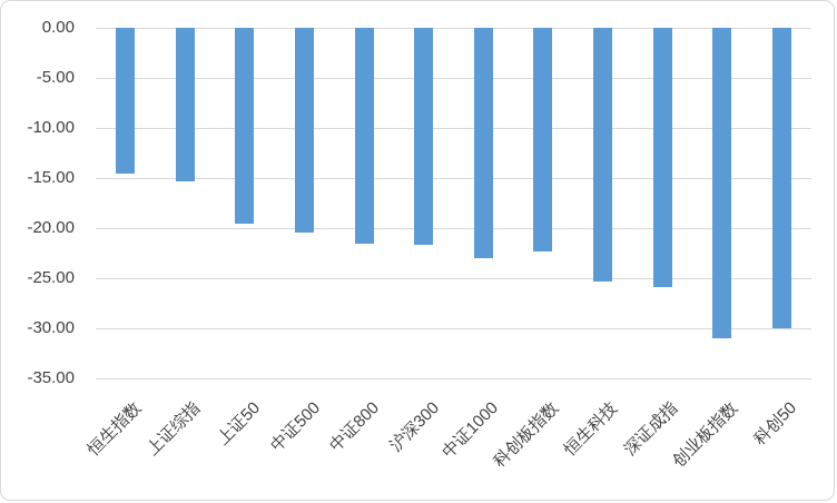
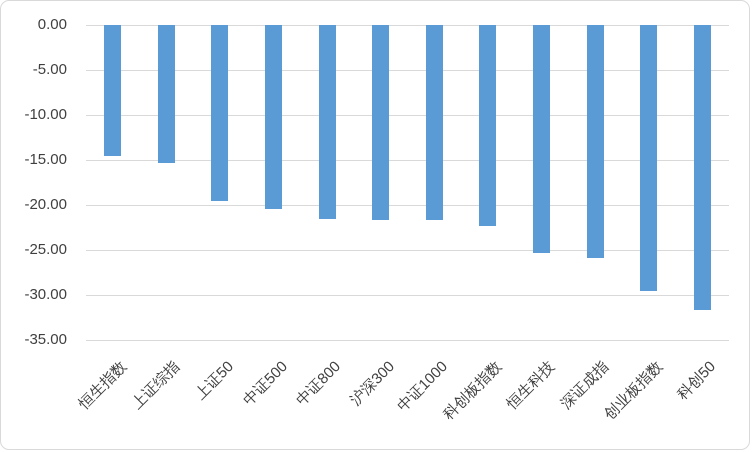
中证1000: -23 -> -22
创业板指数: -31 -> -30
科创50: -30 -> -32
